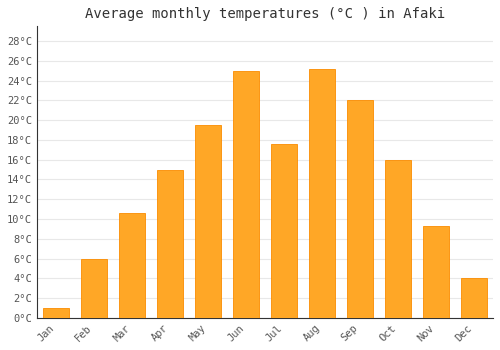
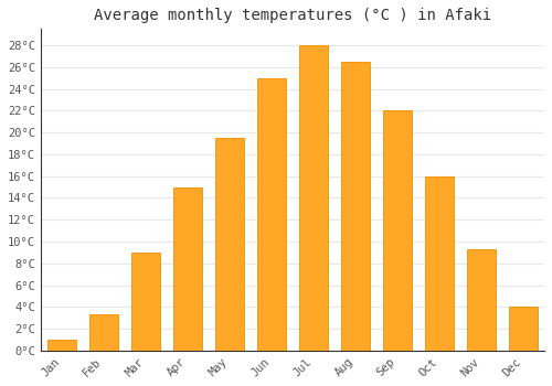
Feb: 6.0°C -> 3.3°C
Mar: 10.6°C -> 9.0°C
Jul: 17.6°C -> 28.0°C
Aug: 25.2°C -> 26.5°C
